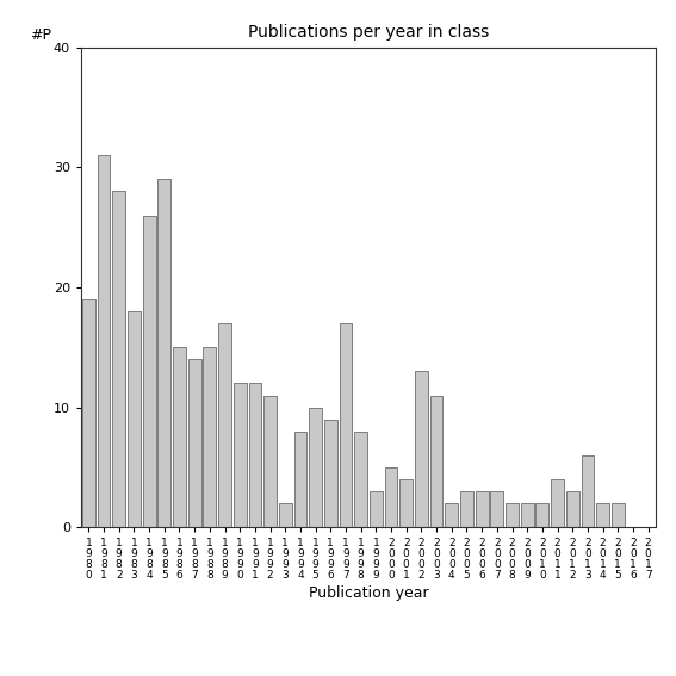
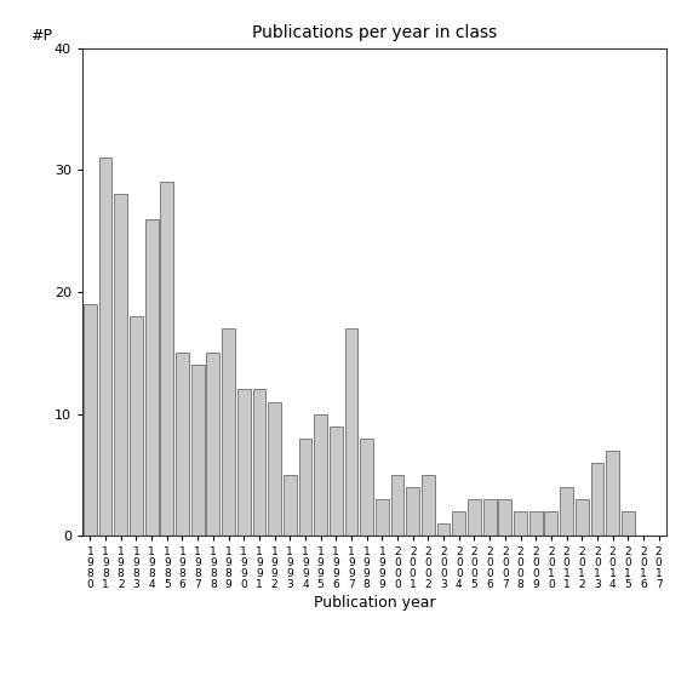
1 9 9 3: 2 -> 5
2 0 0 2: 13 -> 5
2 0 0 3: 11 -> 1
2 0 1 4: 2 -> 7
